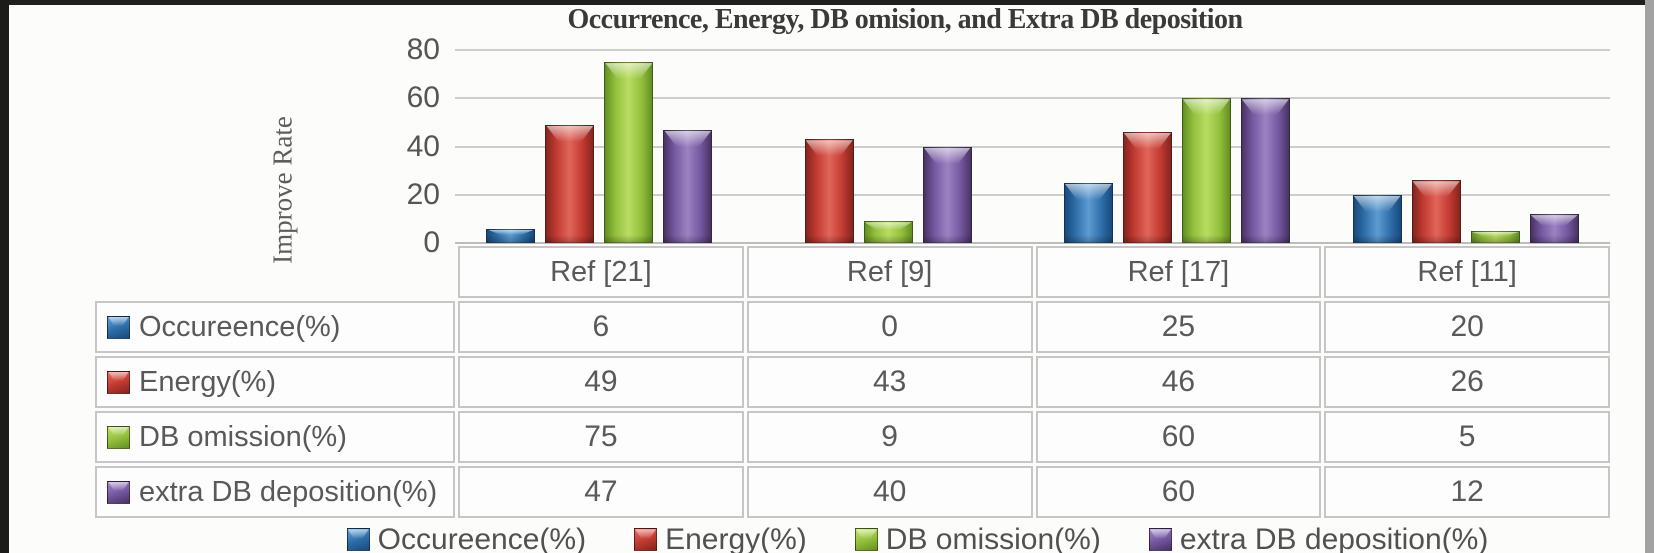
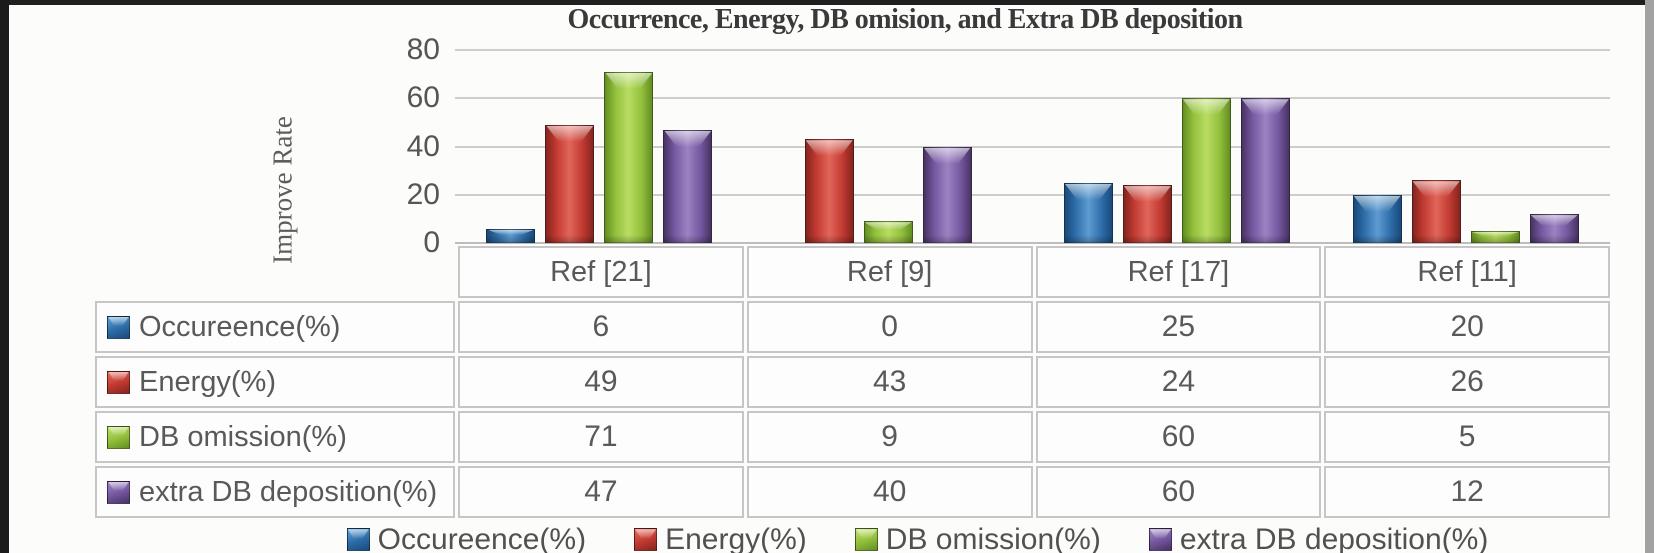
DB omission(%)/Ref [21]: 75 -> 71
Energy(%)/Ref [17]: 46 -> 24
